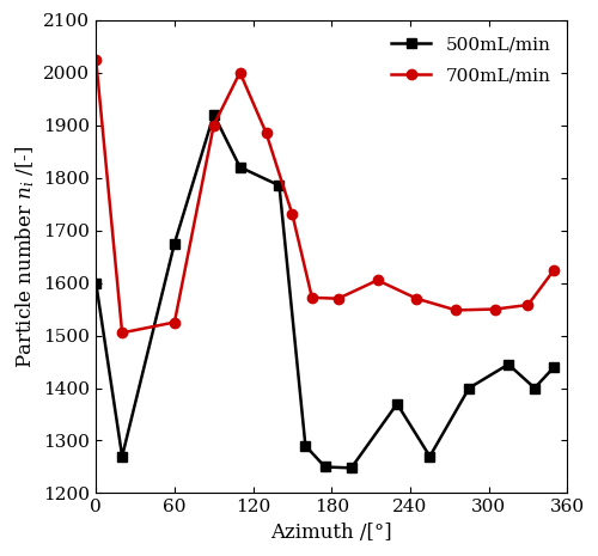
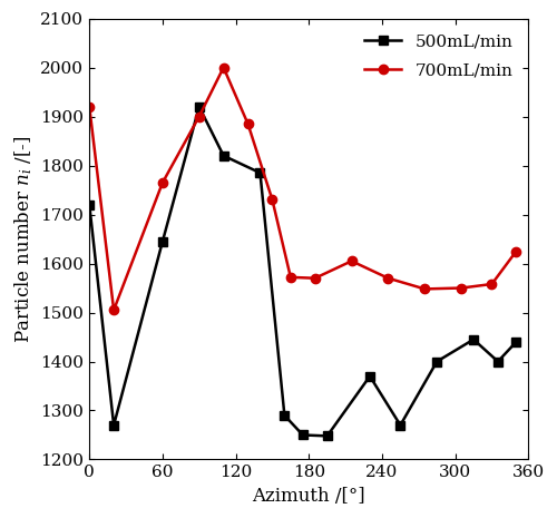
500mL/min/0: 1600 -> 1720
700mL/min/0: 2025 -> 1920
500mL/min/60: 1675 -> 1645
700mL/min/60: 1525 -> 1765
